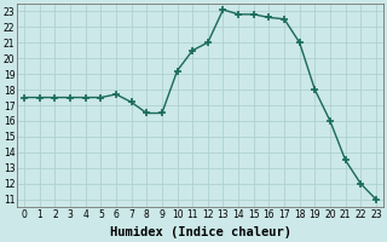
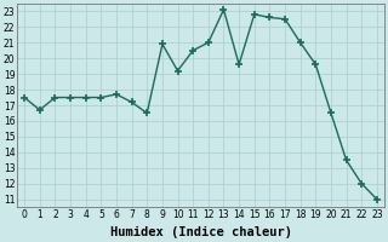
1: 17.5 -> 16.7
9: 16.5 -> 20.9
14: 22.8 -> 19.6
19: 18.0 -> 19.6
20: 16.0 -> 16.5
